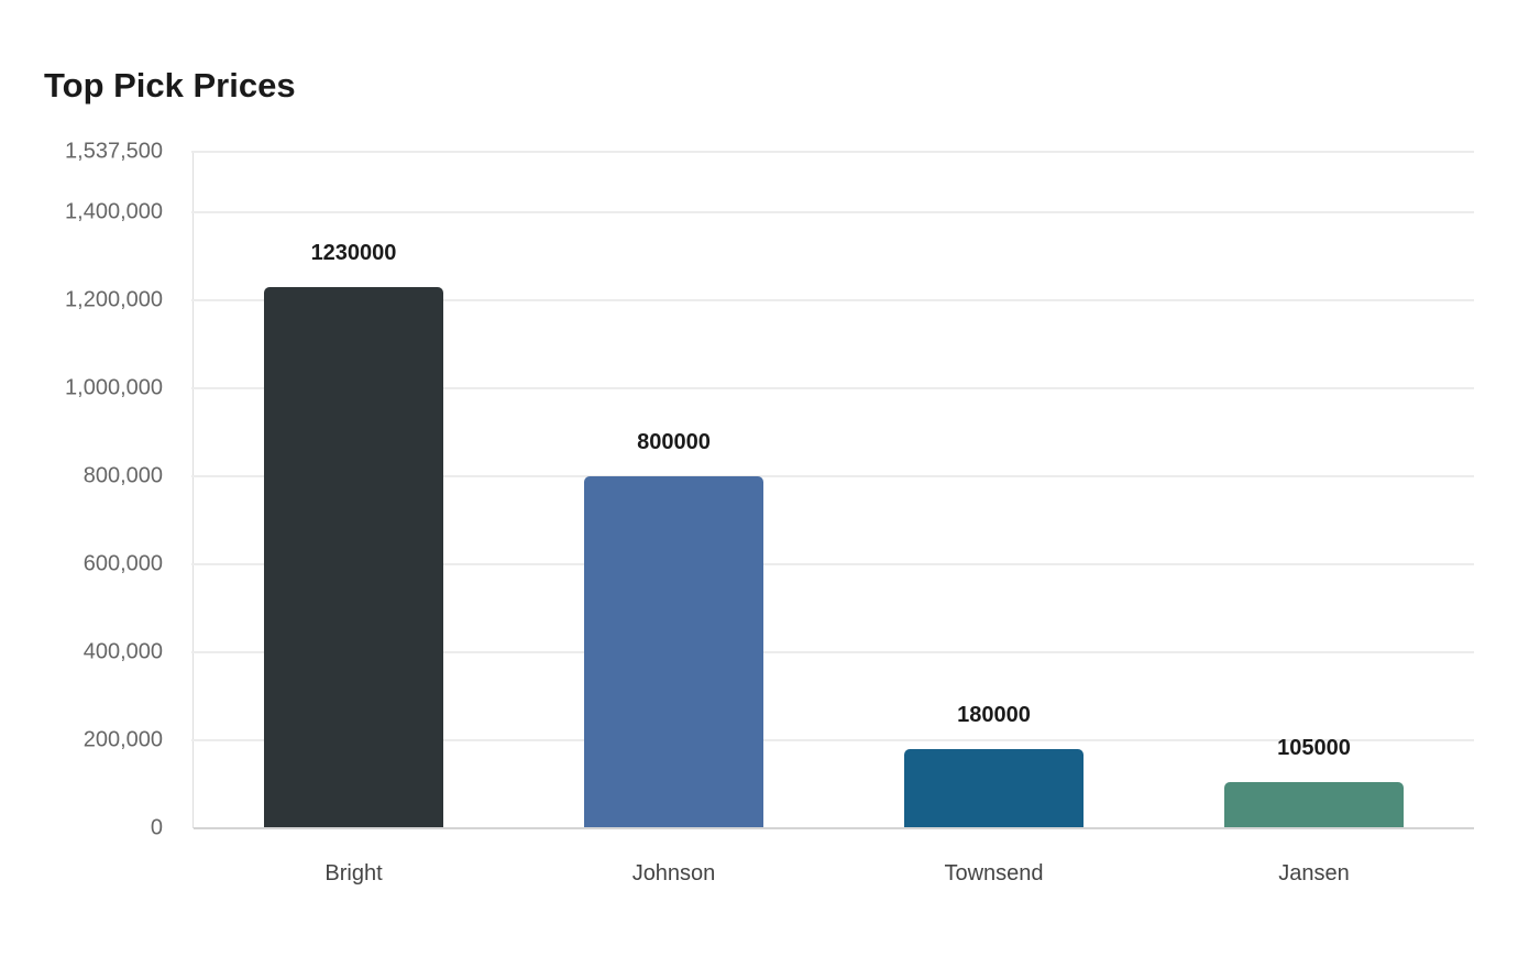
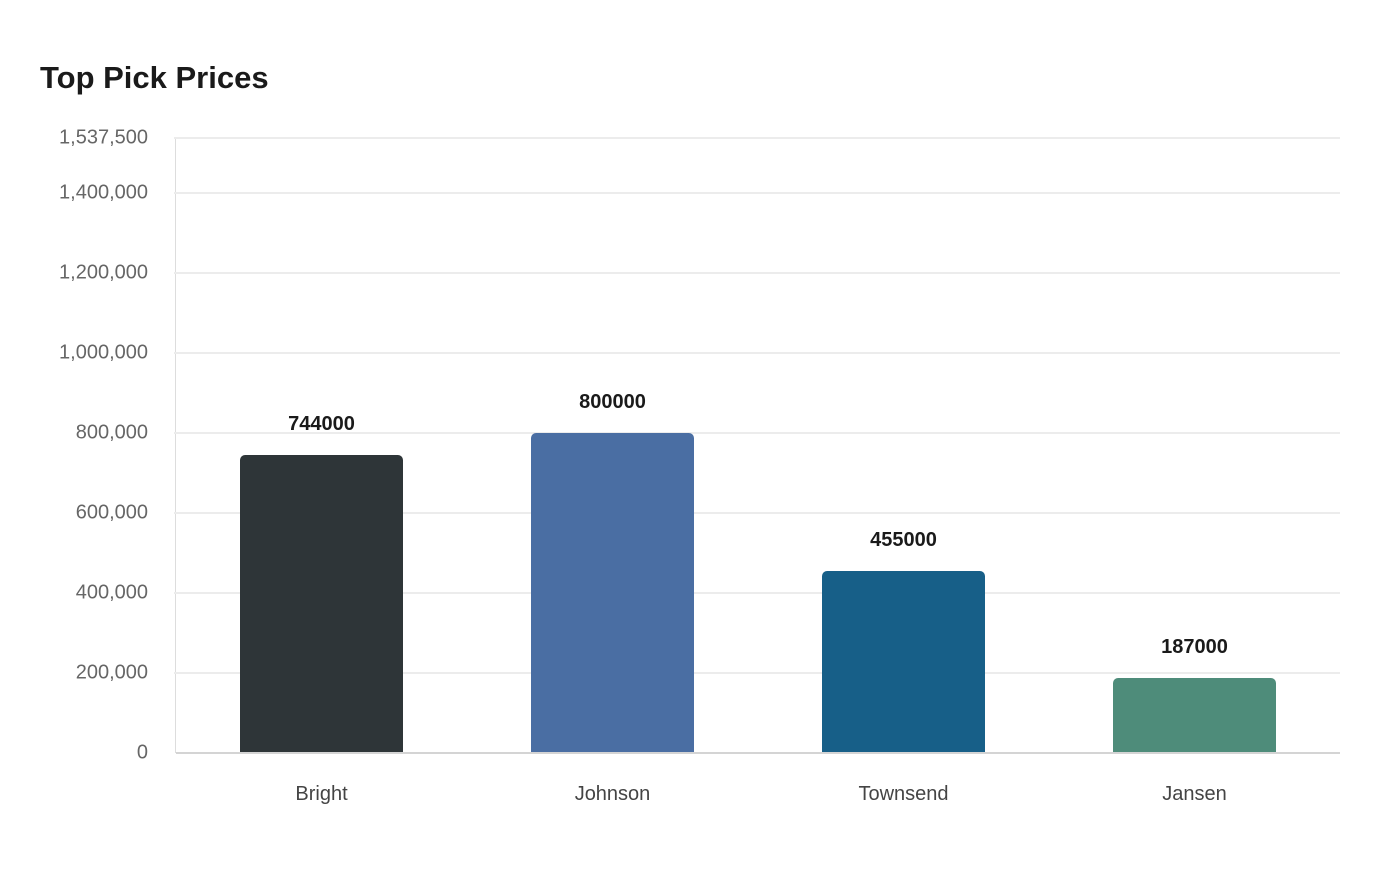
Bright: 1230000 -> 744000
Townsend: 180000 -> 455000
Jansen: 105000 -> 187000
